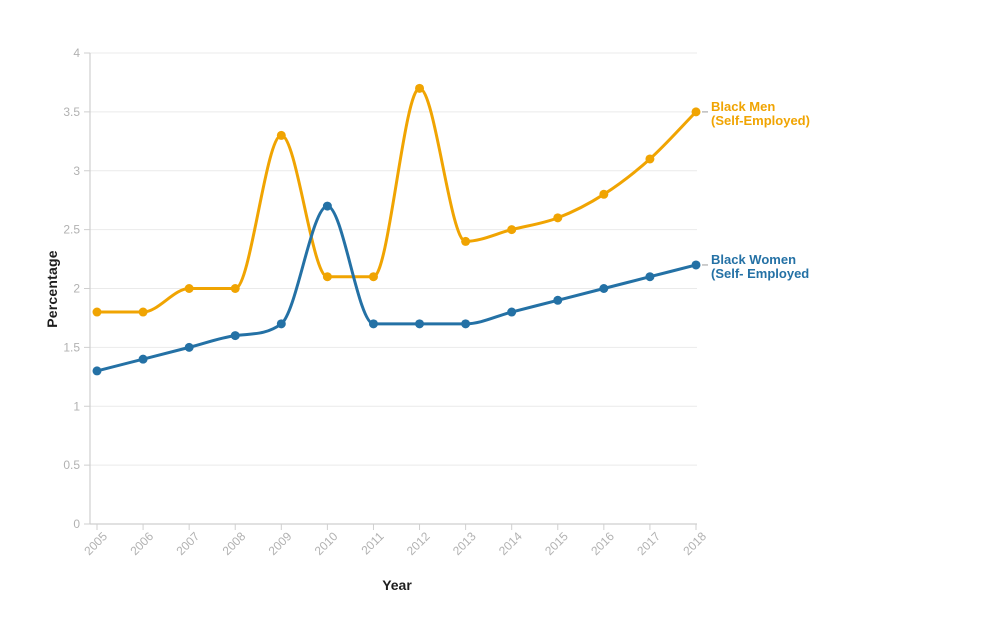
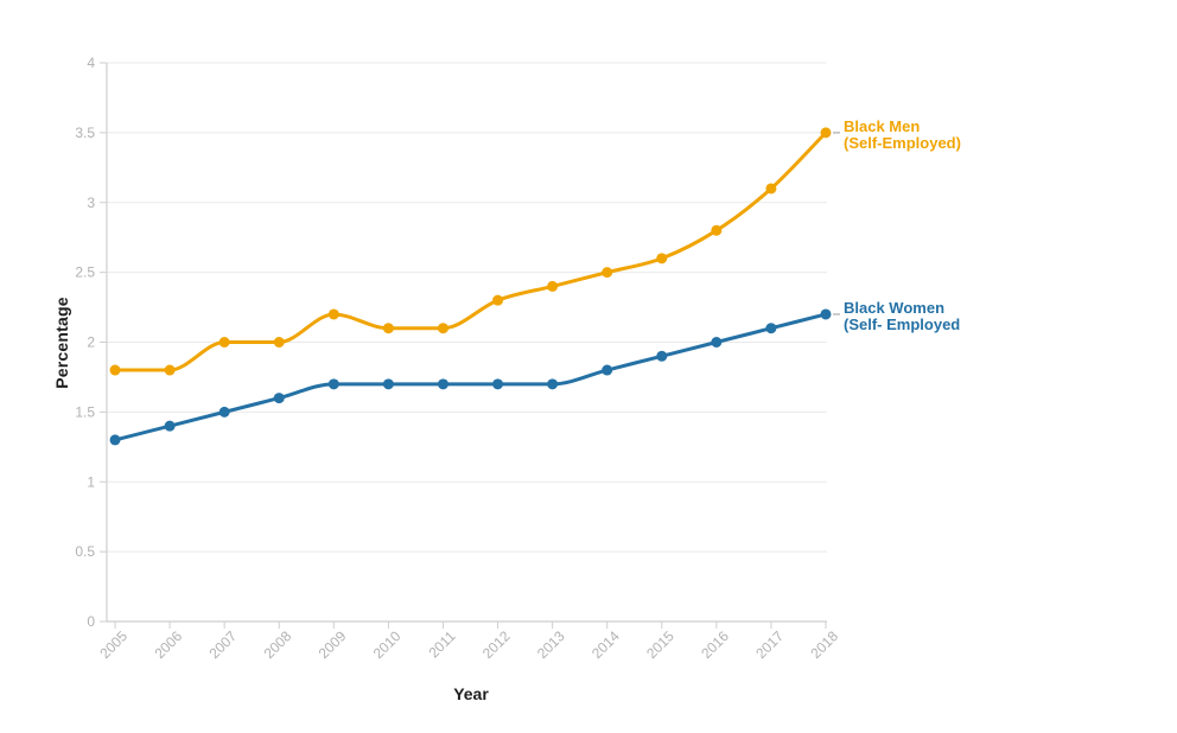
Black Men (Self-Employed)/2009: 3.3 -> 2.2
Black Women (Self- Employed/2010: 2.7 -> 1.7
Black Men (Self-Employed)/2012: 3.7 -> 2.3
